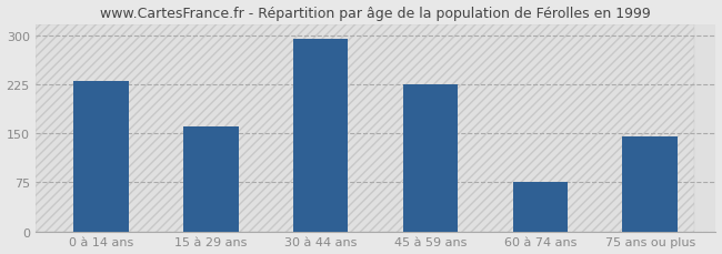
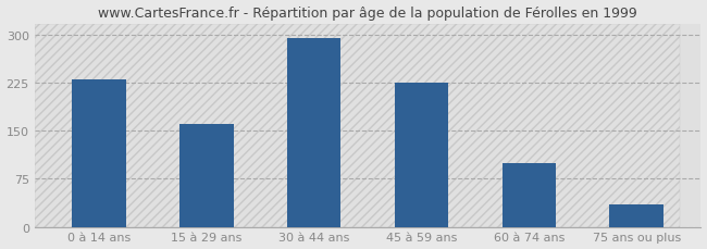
60 à 74 ans: 76 -> 100
75 ans ou plus: 146 -> 35
